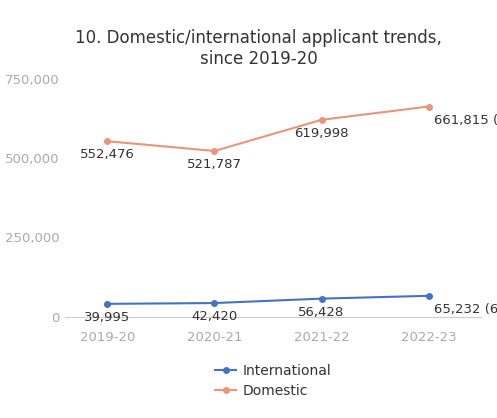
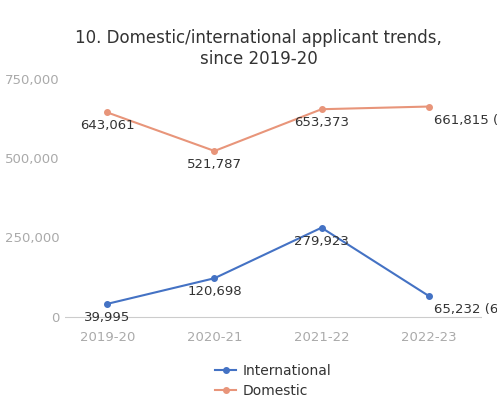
Domestic/2019-20: 552,476 -> 643,061
International/2020-21: 42,420 -> 120,698
International/2021-22: 56,428 -> 279,923
Domestic/2021-22: 619,998 -> 653,373
